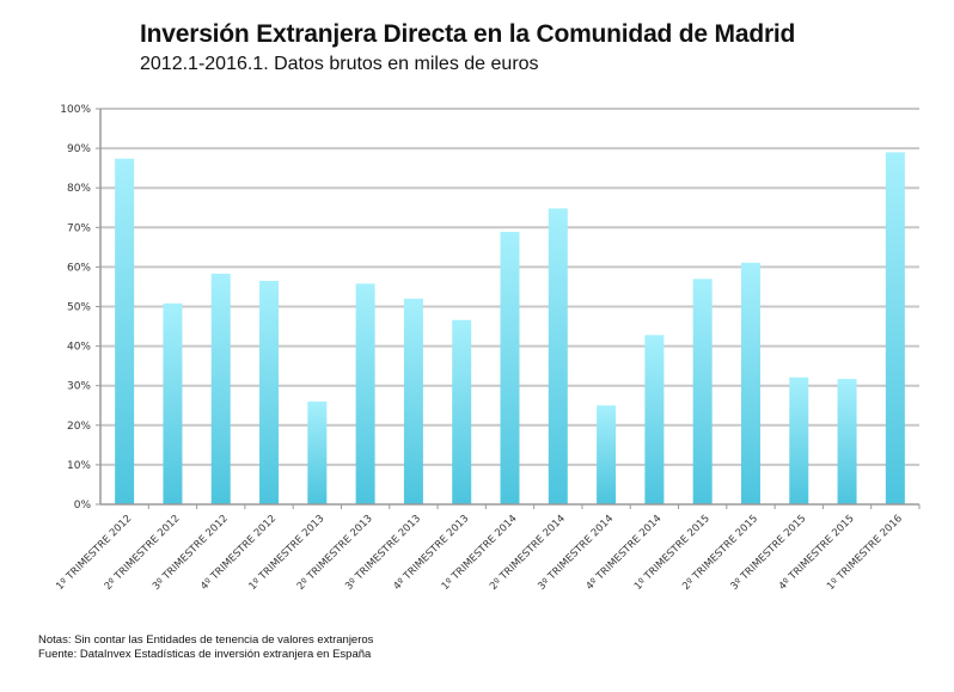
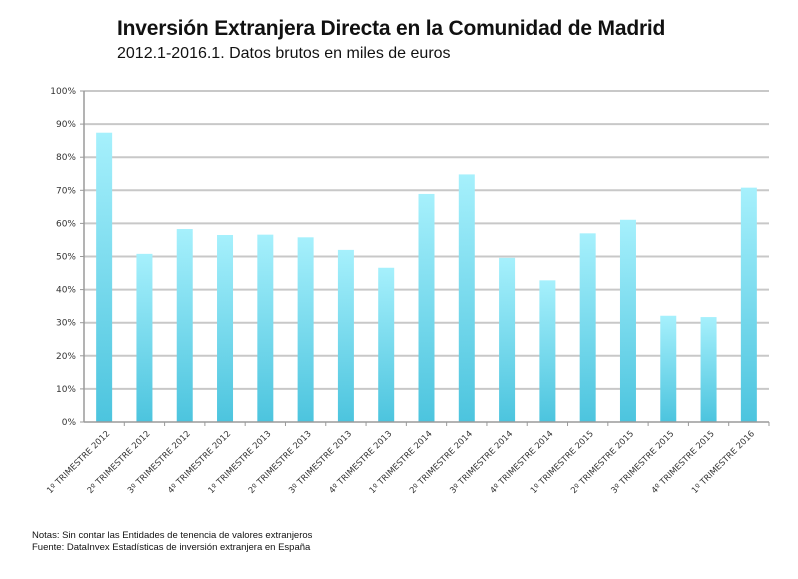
1º TRIMESTRE 2013: 26% -> 57%
3º TRIMESTRE 2014: 25% -> 50%
1º TRIMESTRE 2016: 89% -> 71%
